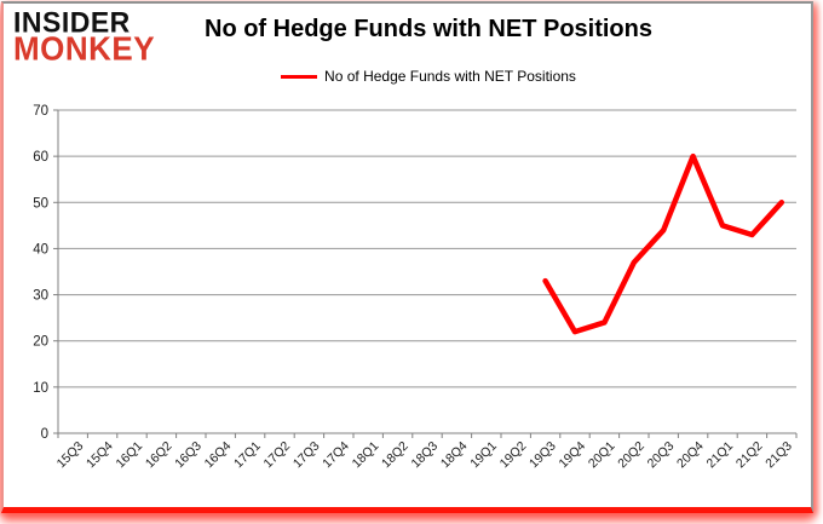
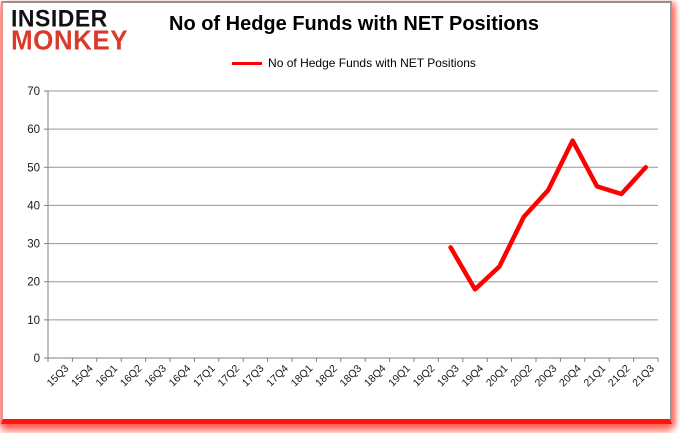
19Q3: 33 -> 29
19Q4: 22 -> 18
20Q4: 60 -> 57
